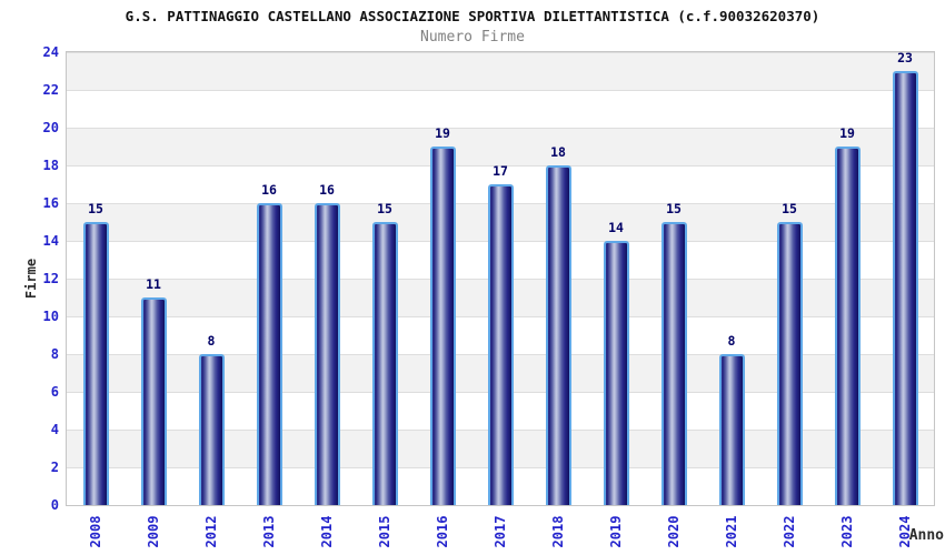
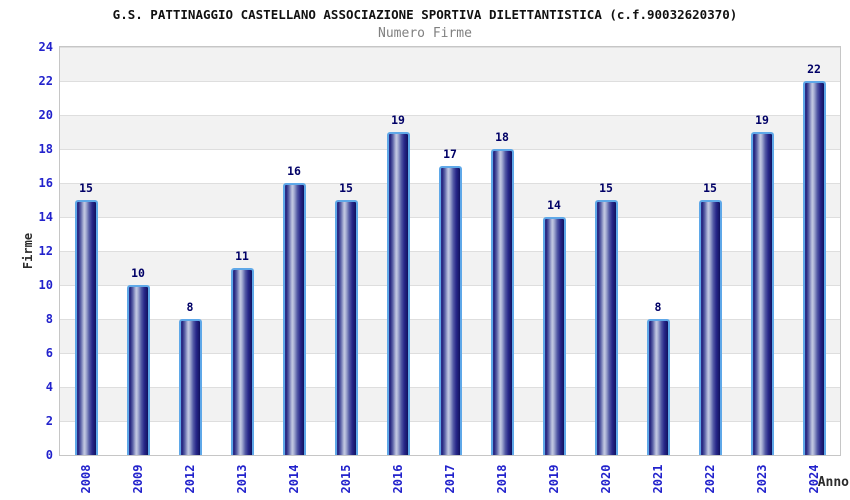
2009: 11 -> 10
2013: 16 -> 11
2024: 23 -> 22
